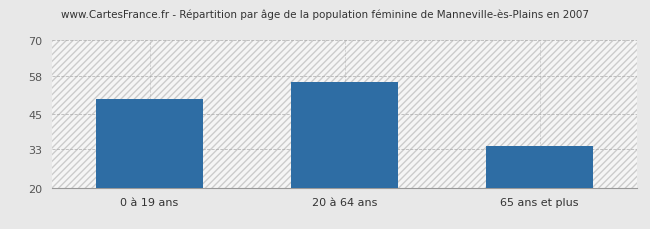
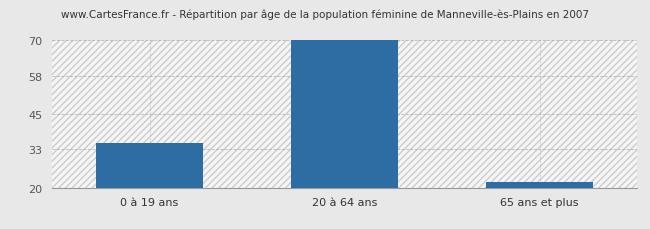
0 à 19 ans: 50 -> 35
20 à 64 ans: 56 -> 70
65 ans et plus: 34 -> 22
